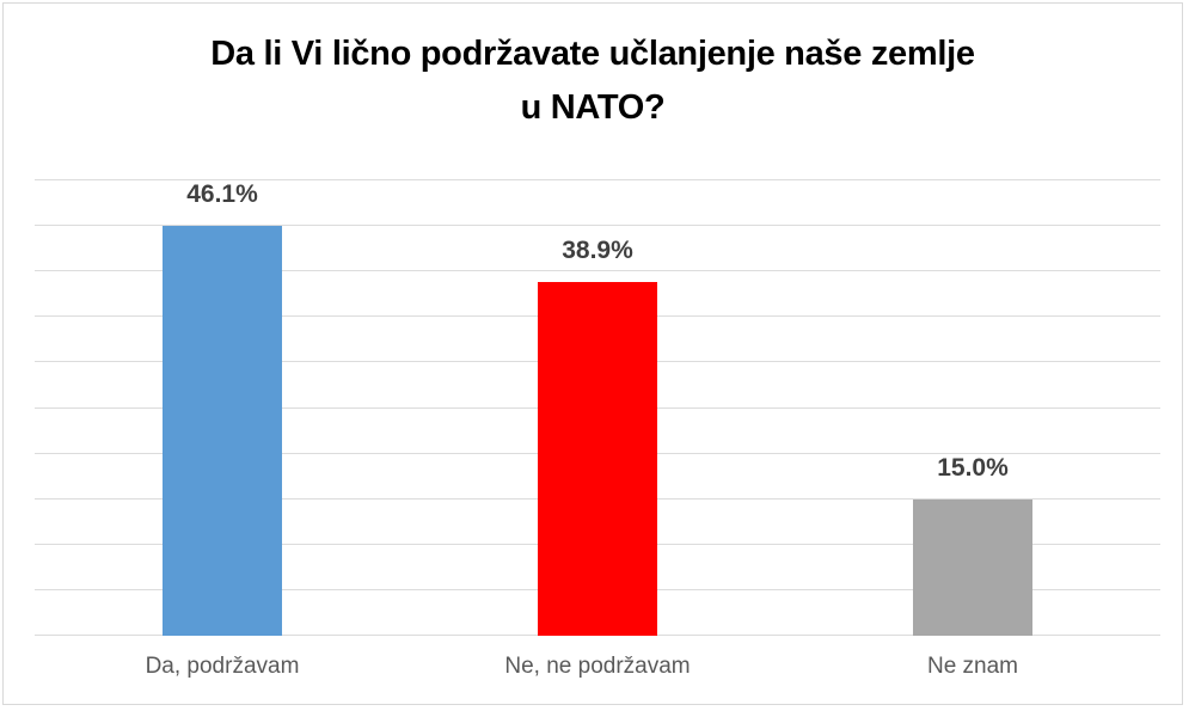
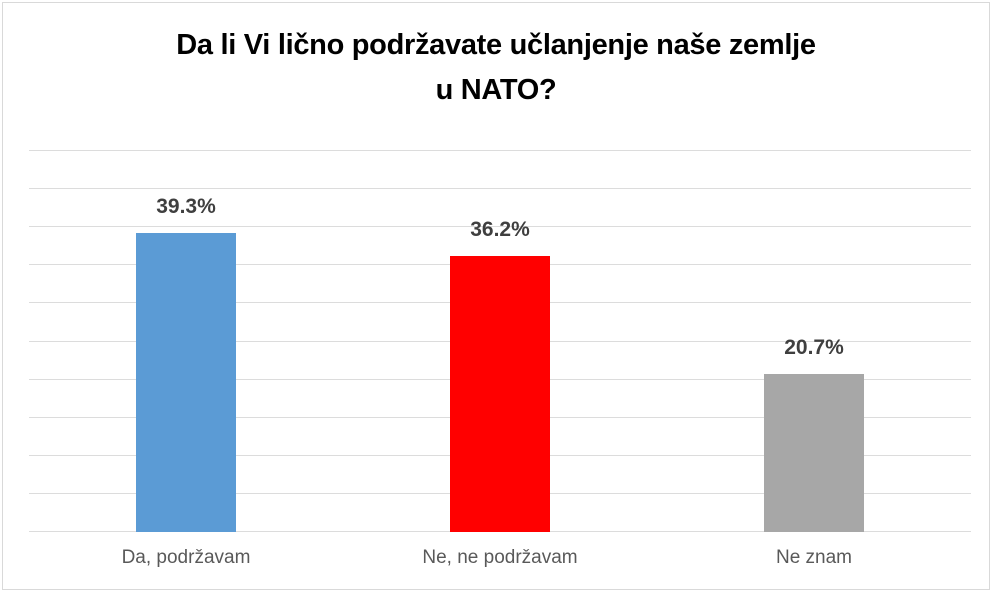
Da, podržavam: 46.1% -> 39.3%
Ne, ne podržavam: 38.9% -> 36.2%
Ne znam: 15.0% -> 20.7%
